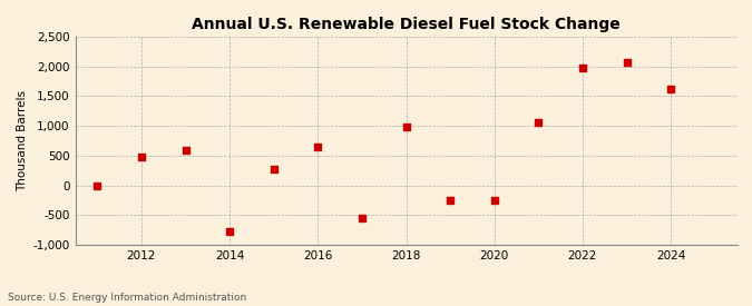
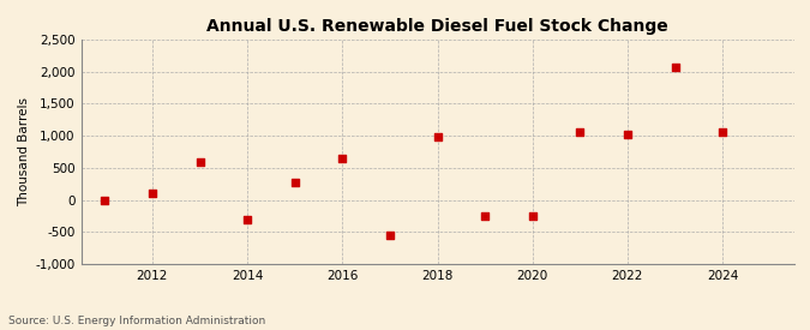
2012: 480 -> 100
2014: -780 -> -300
2022: 1,980 -> 1,020
2024: 1,620 -> 1,050
